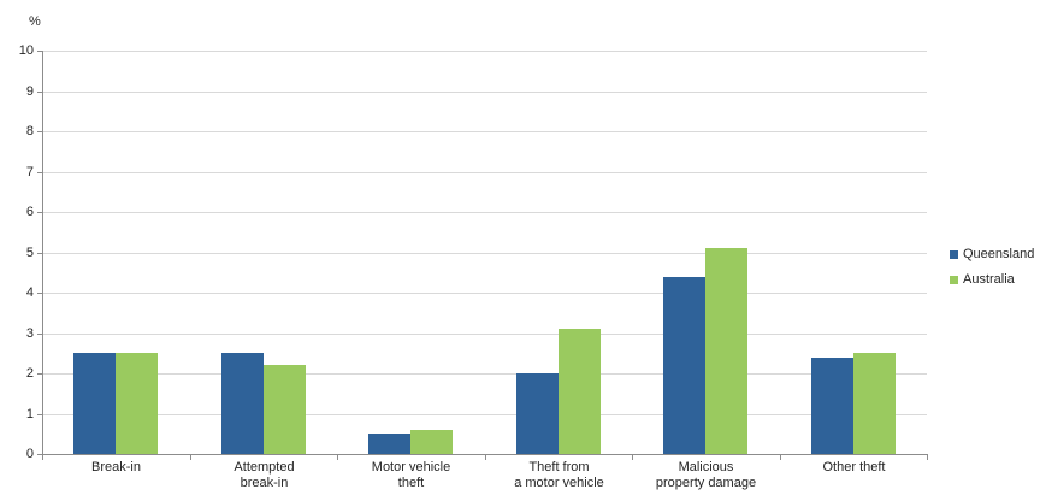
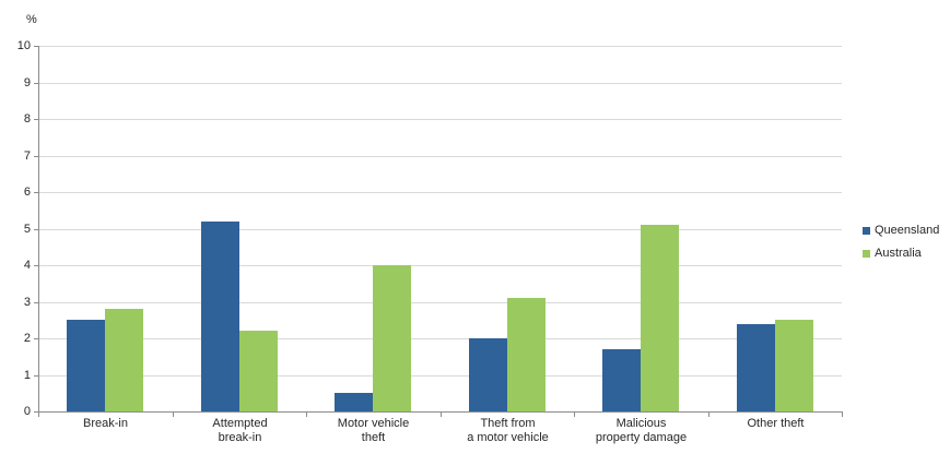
Australia/Break-in: 2.5 -> 2.8
Queensland/Attempted break-in: 2.5 -> 5.2
Australia/Motor vehicle theft: 0.6 -> 4.0
Queensland/Malicious property damage: 4.4 -> 1.7
